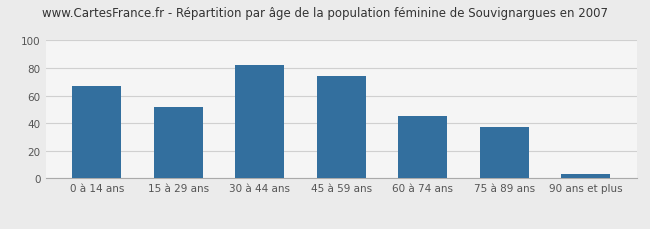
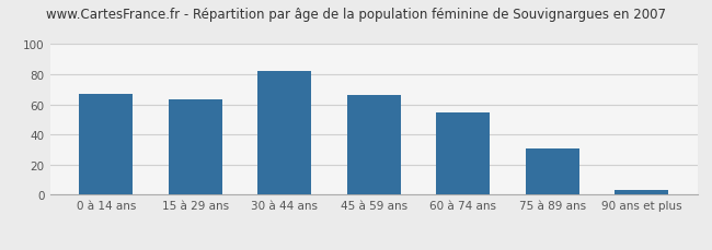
15 à 29 ans: 52 -> 63
45 à 59 ans: 74 -> 66
60 à 74 ans: 45 -> 55
75 à 89 ans: 37 -> 31
